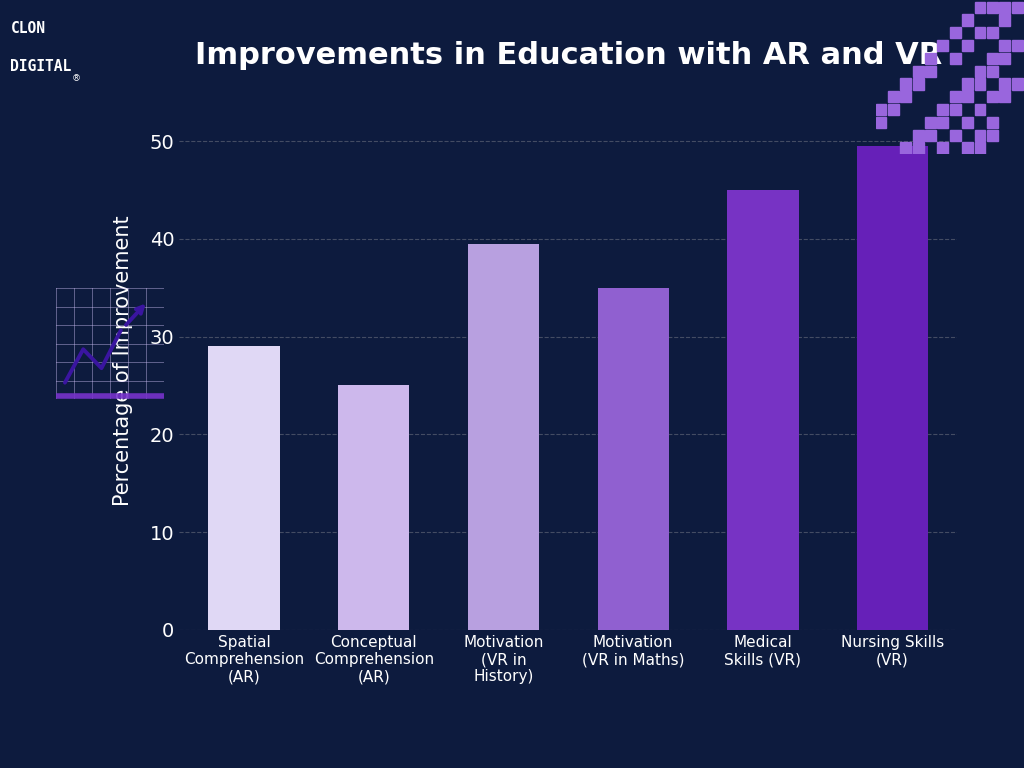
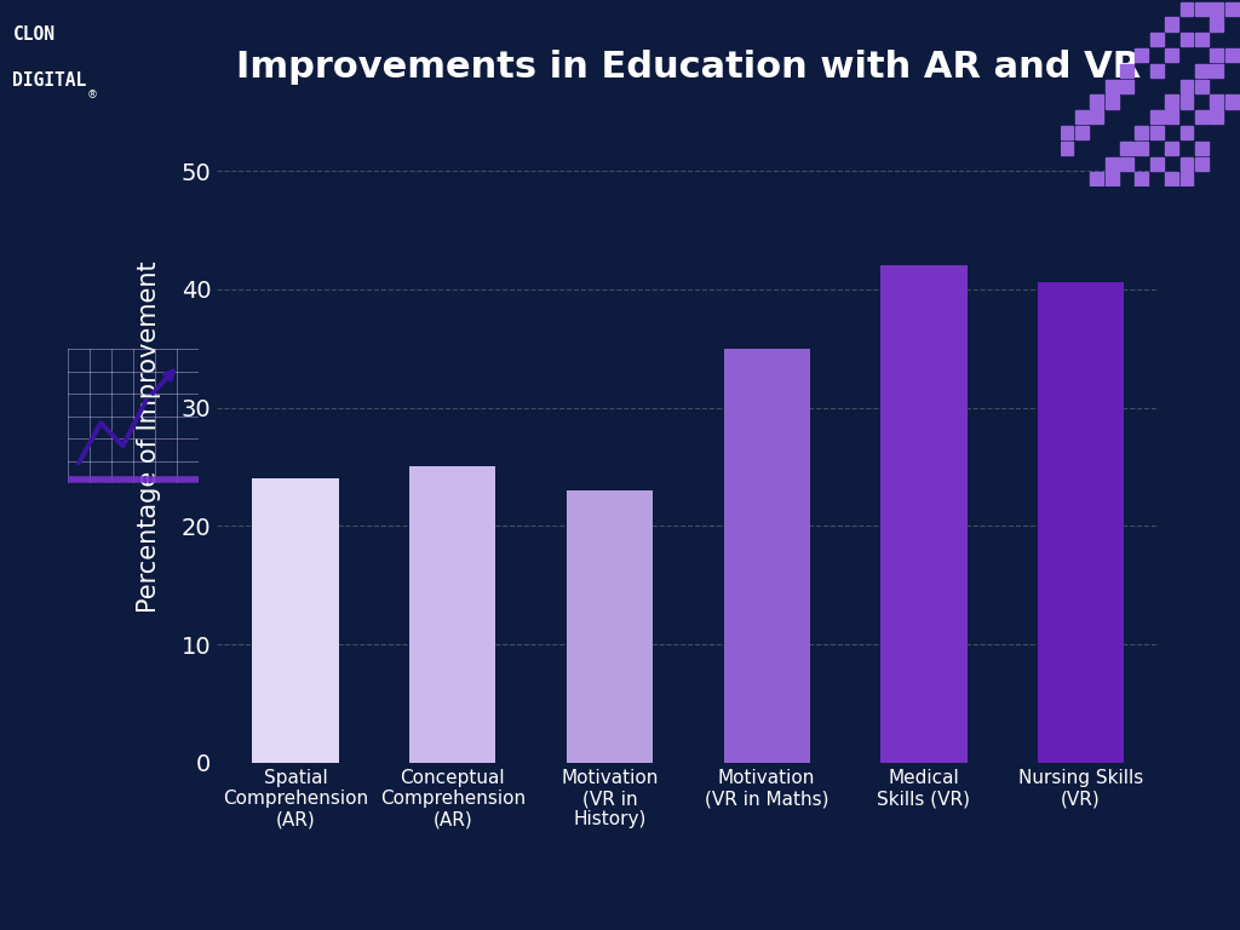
Improvements in Education with AR and VR/Spatial Comprehension (AR): 29.0 -> 24.0
Improvements in Education with AR and VR/Motivation (VR in History): 39.5 -> 23.0
Improvements in Education with AR and VR/Medical Skills (VR): 45.0 -> 42.0
Improvements in Education with AR and VR/Nursing Skills (VR): 49.5 -> 40.6
